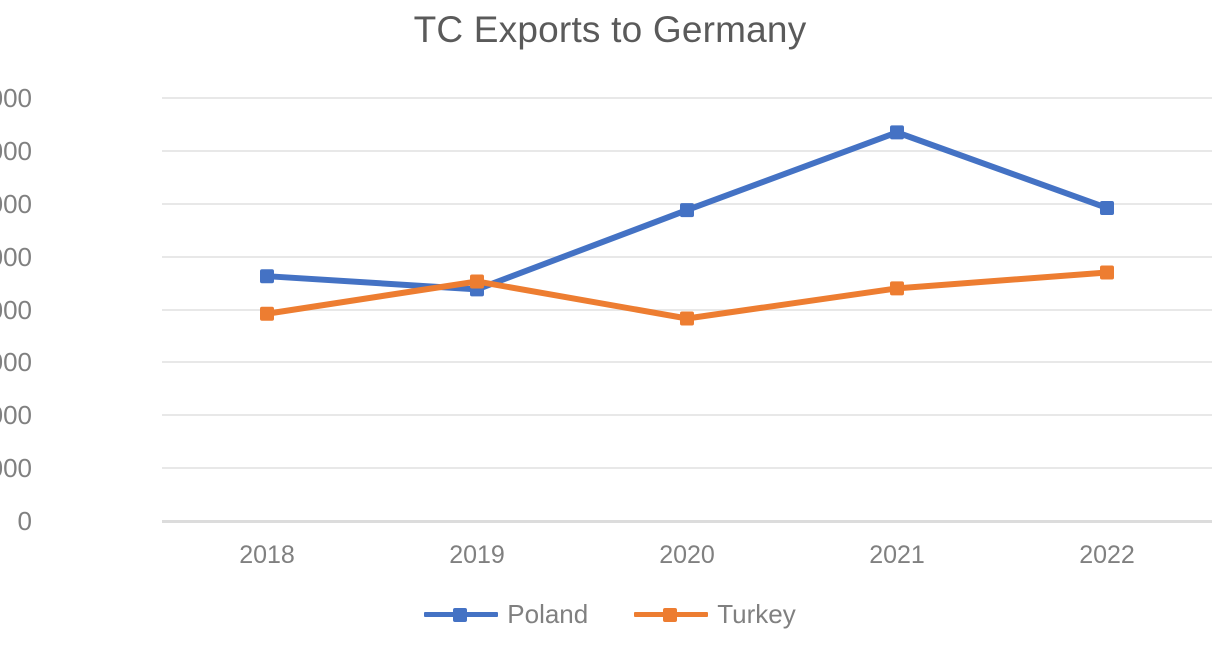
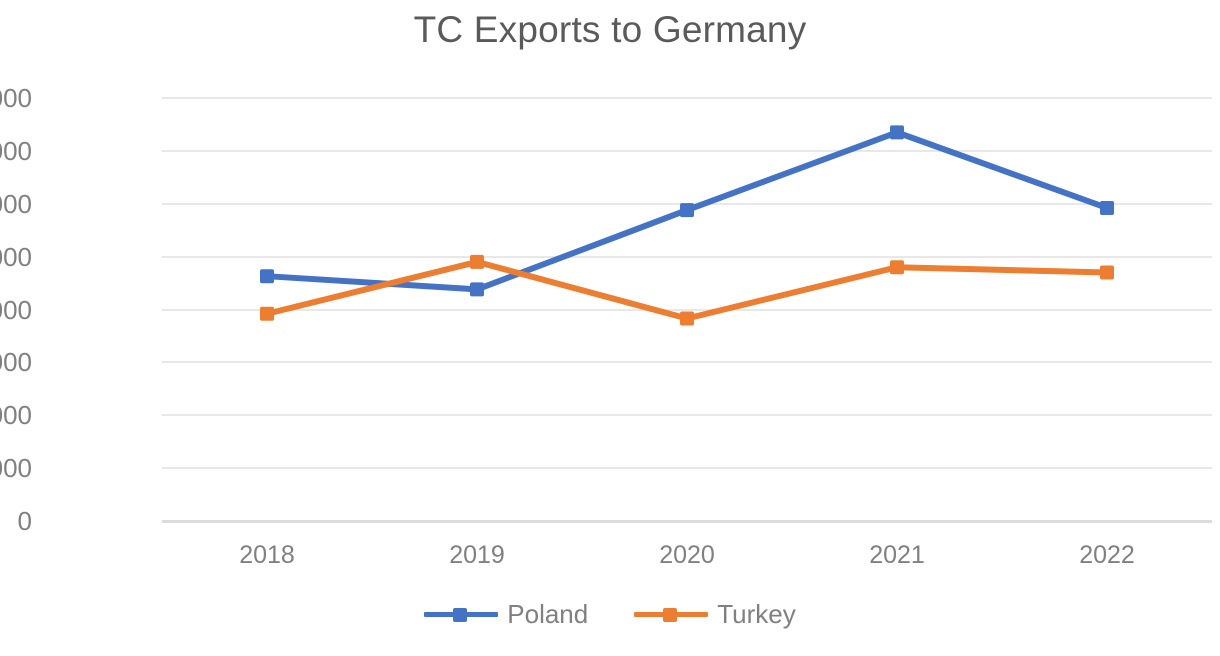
Turkey/2019: 4500000 -> 4900000
Turkey/2021: 4400000 -> 4800000
